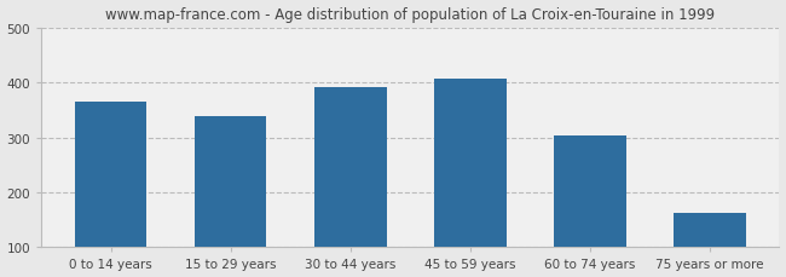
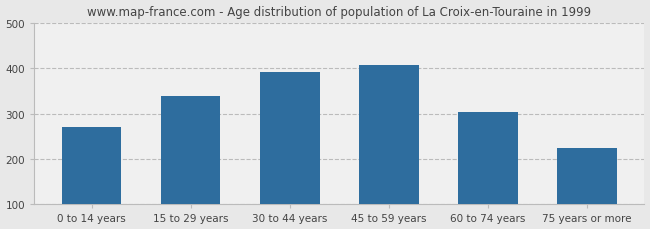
0 to 14 years: 365 -> 270
75 years or more: 163 -> 225
